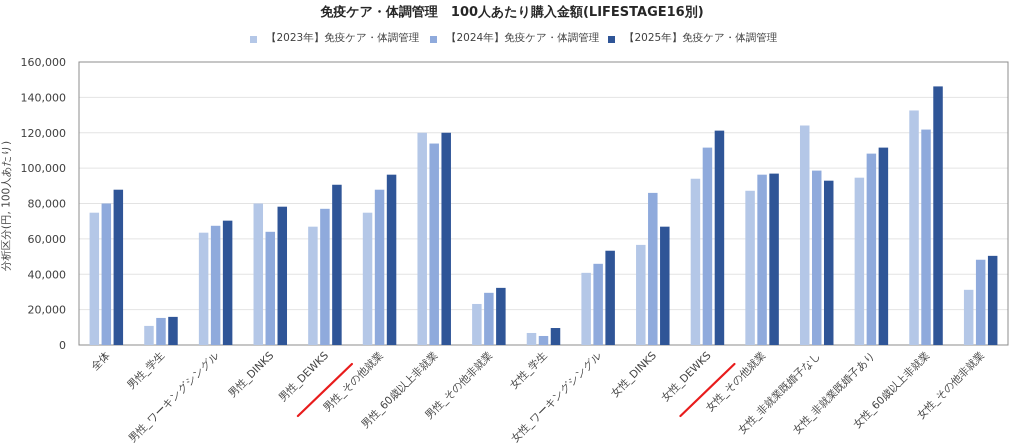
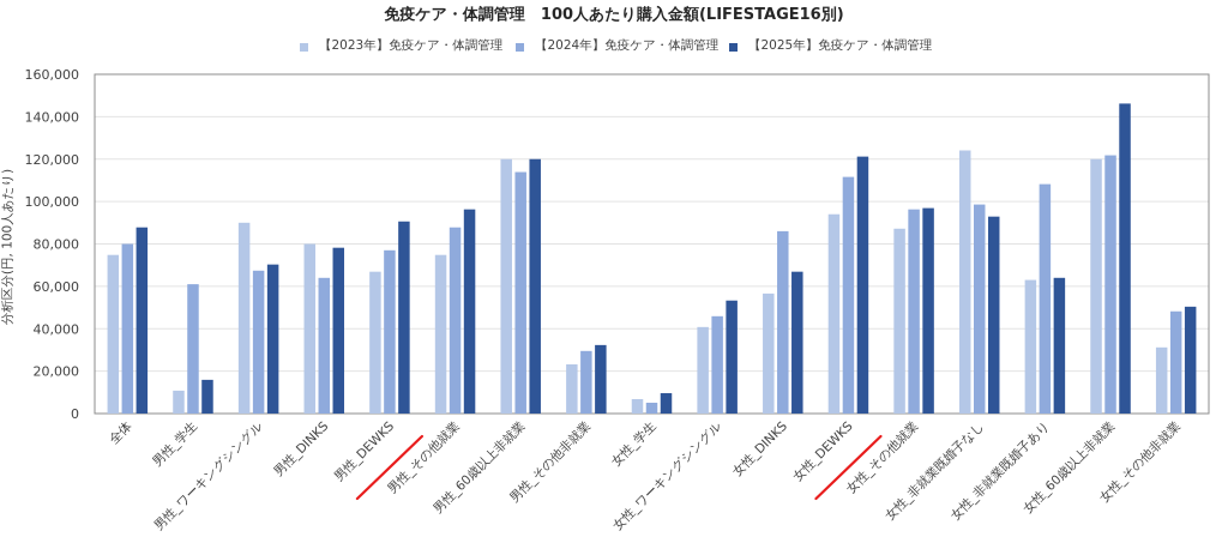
【2024年】免疫ケア・体調管理/男性_学生: 15000 -> 61000
【2023年】免疫ケア・体調管理/男性_ワーキングシングル: 64000 -> 90000
【2023年】免疫ケア・体調管理/女性_非就業既婚子あり: 95000 -> 63000
【2025年】免疫ケア・体調管理/女性_非就業既婚子あり: 112000 -> 64000
【2023年】免疫ケア・体調管理/女性_60歳以上非就業: 133000 -> 120000
